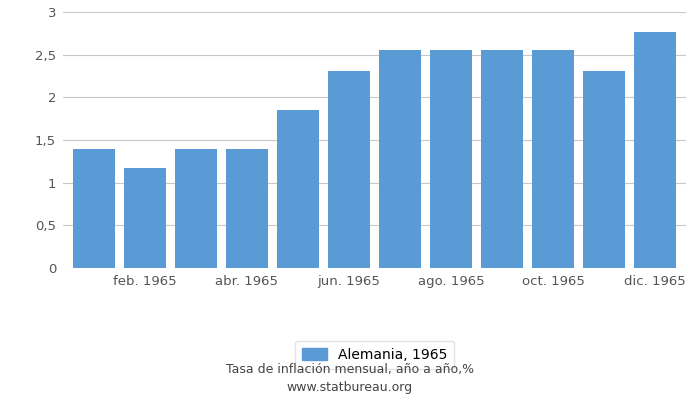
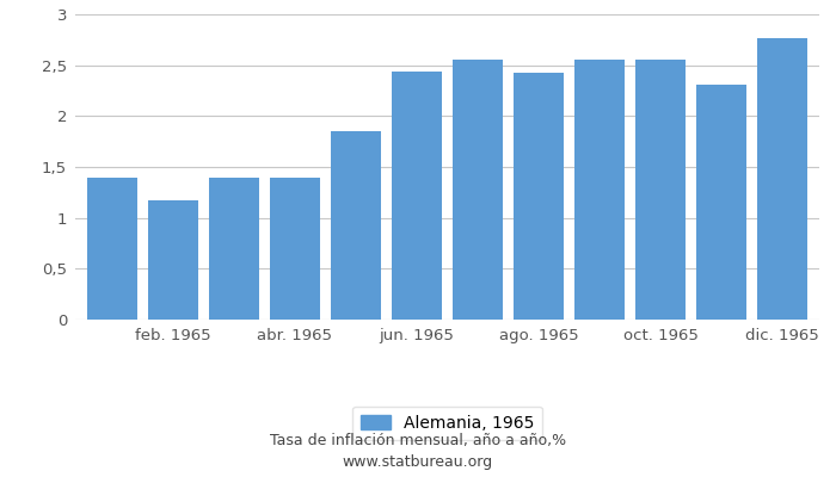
jun. 1965: 2,31 -> 2,44
ago. 1965: 2,55 -> 2,42
